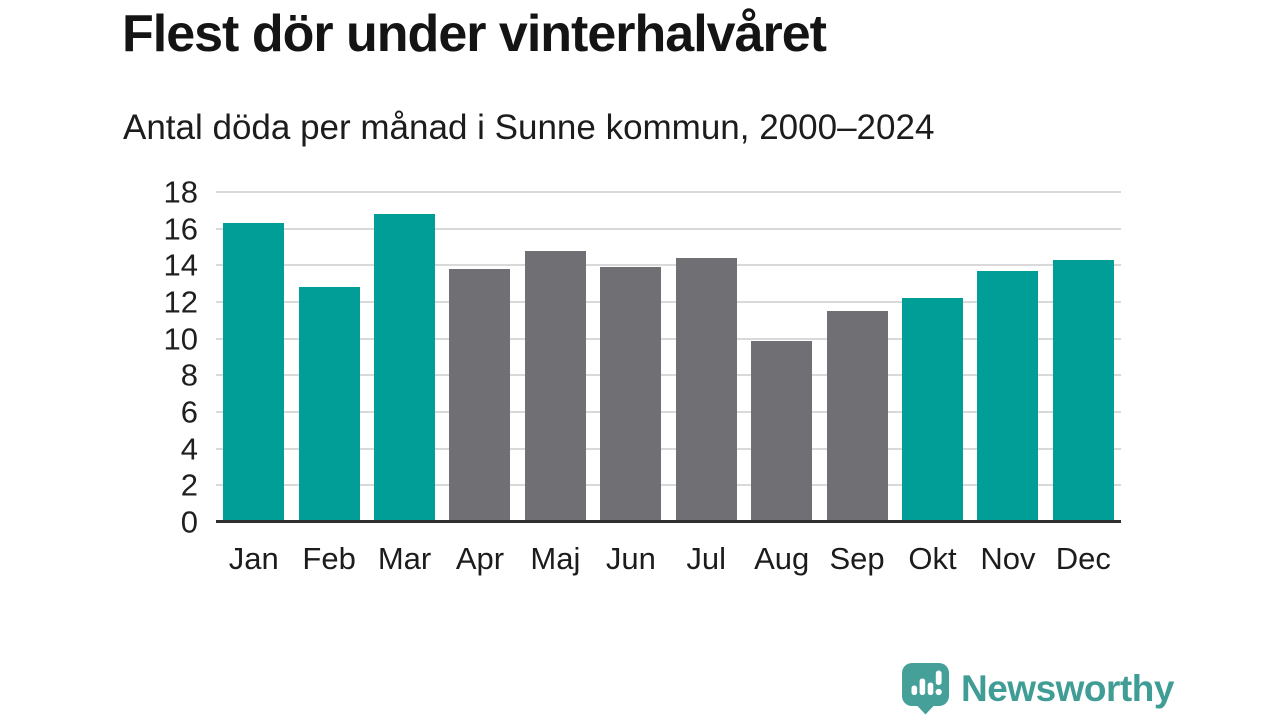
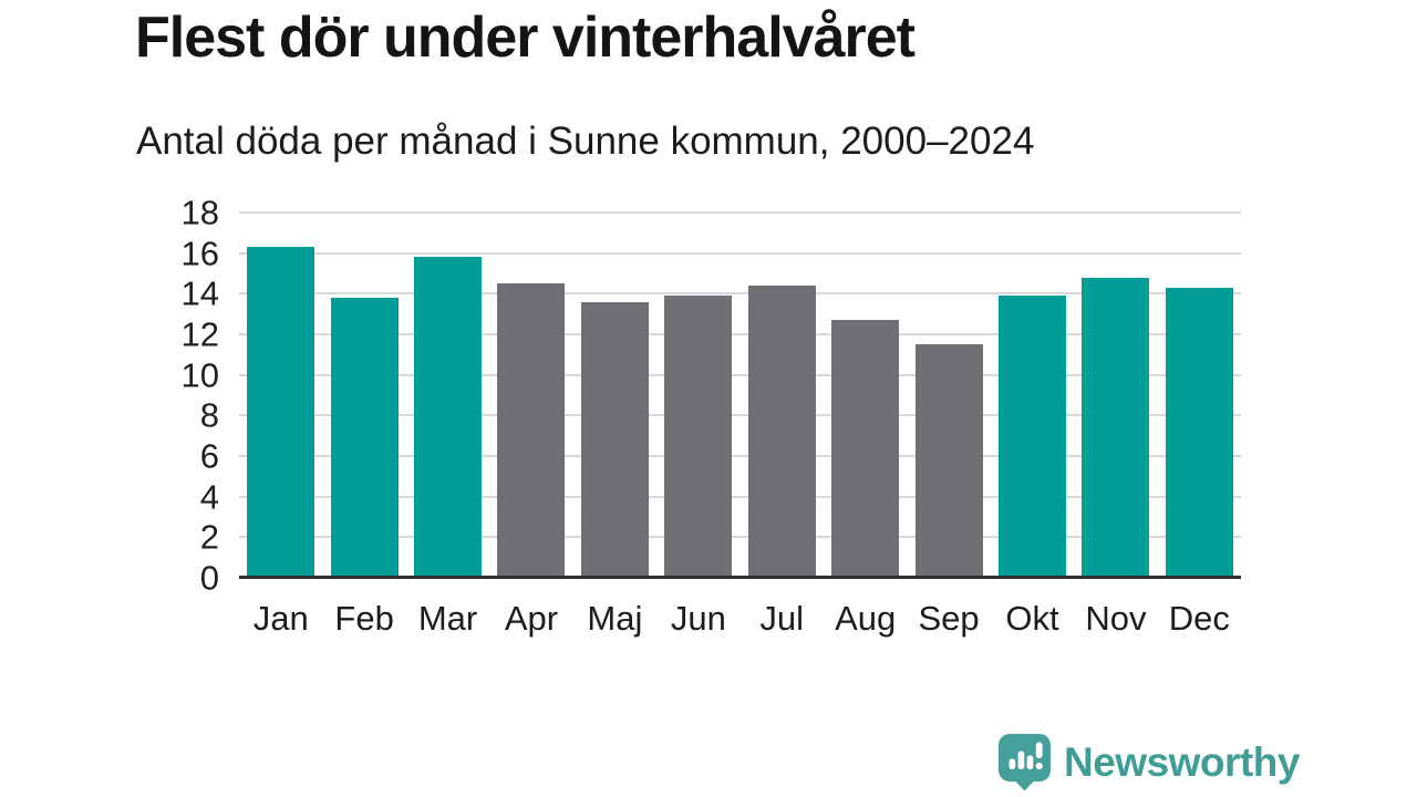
Feb: 12.8 -> 13.8
Mar: 16.8 -> 15.8
Apr: 13.8 -> 14.5
Maj: 14.8 -> 13.6
Aug: 9.9 -> 12.7
Okt: 12.2 -> 13.9
Nov: 13.7 -> 14.8
